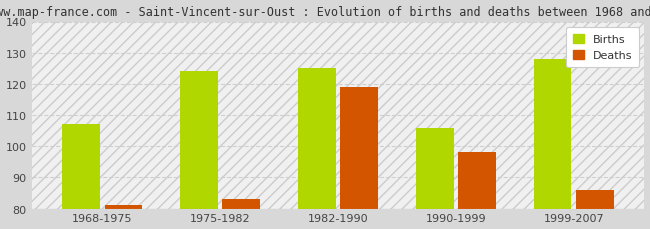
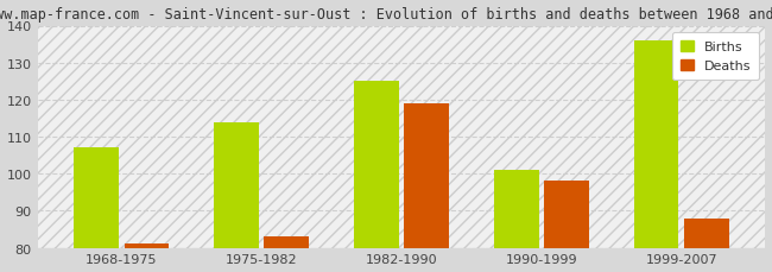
Births/1975-1982: 124 -> 114
Births/1990-1999: 106 -> 101
Births/1999-2007: 128 -> 136
Deaths/1999-2007: 86 -> 88
